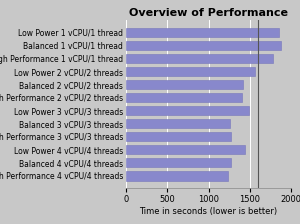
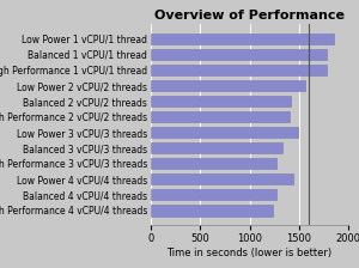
Balanced 1 vCPU/1 thread: 1880 -> 1780
Balanced 3 vCPU/3 threads: 1260 -> 1330
